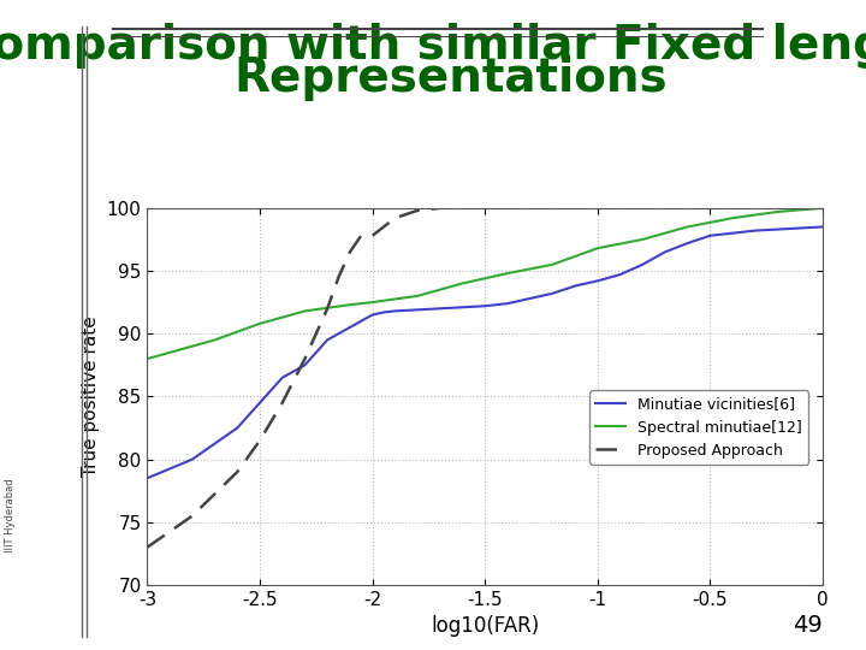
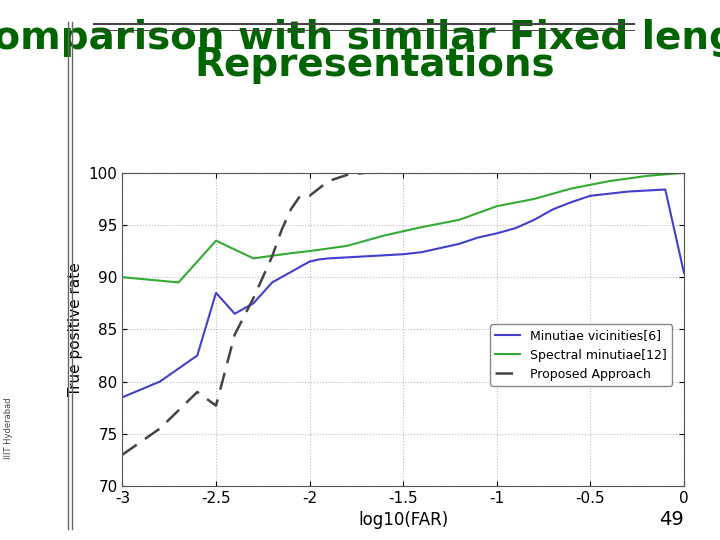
Spectral minutiae[12]/-3: 88.0 -> 90.0
Minutiae vicinities[6]/-2.5: 84.5 -> 88.5
Spectral minutiae[12]/-2.5: 90.8 -> 93.5
Proposed Approach/-2.5: 81.5 -> 77.7
Minutiae vicinities[6]/0: 98.5 -> 90.4
